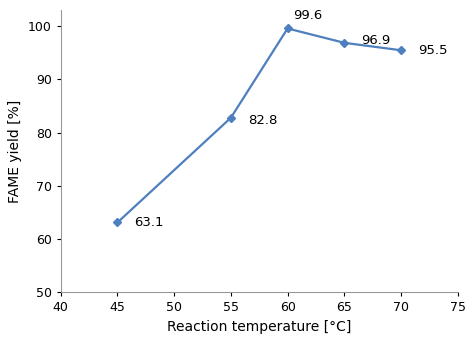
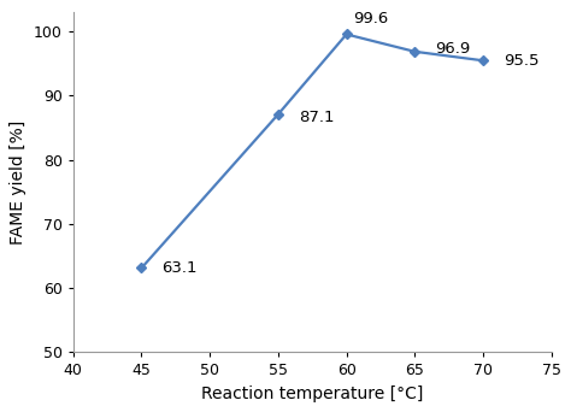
55: 82.8 -> 87.1
